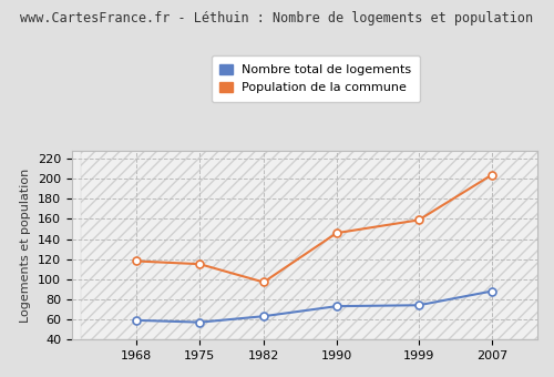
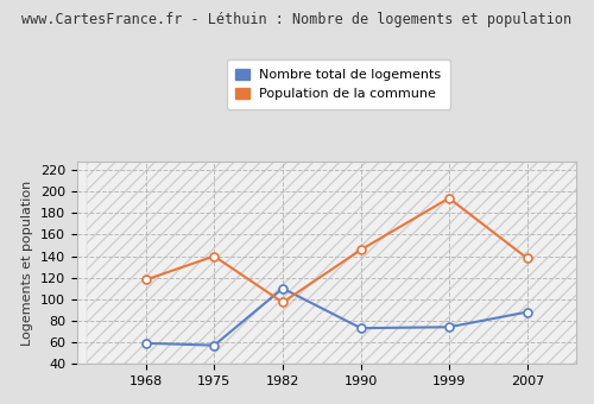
Population de la commune/1975: 115 -> 140
Nombre total de logements/1982: 63 -> 110
Population de la commune/1999: 159 -> 194
Population de la commune/2007: 204 -> 138
